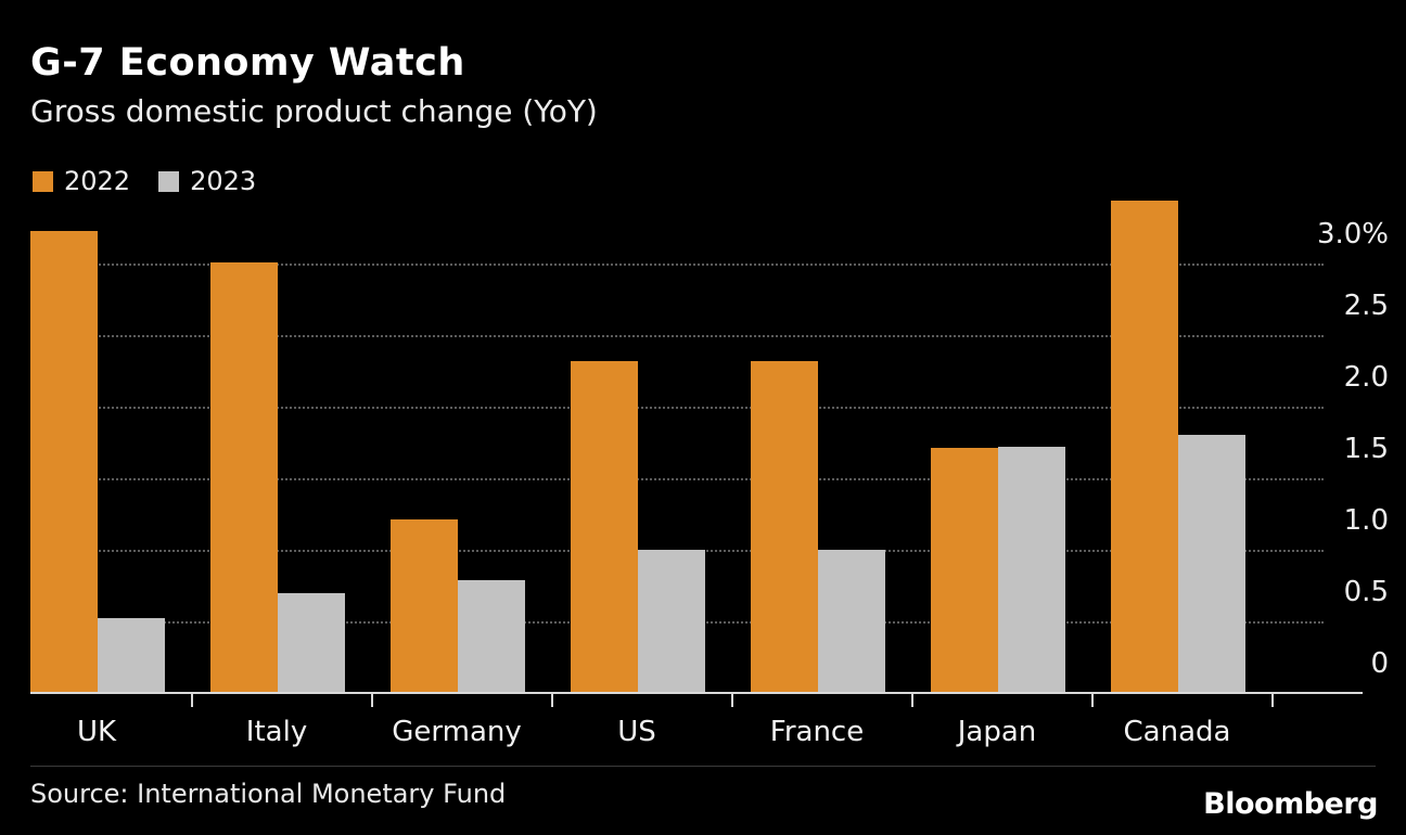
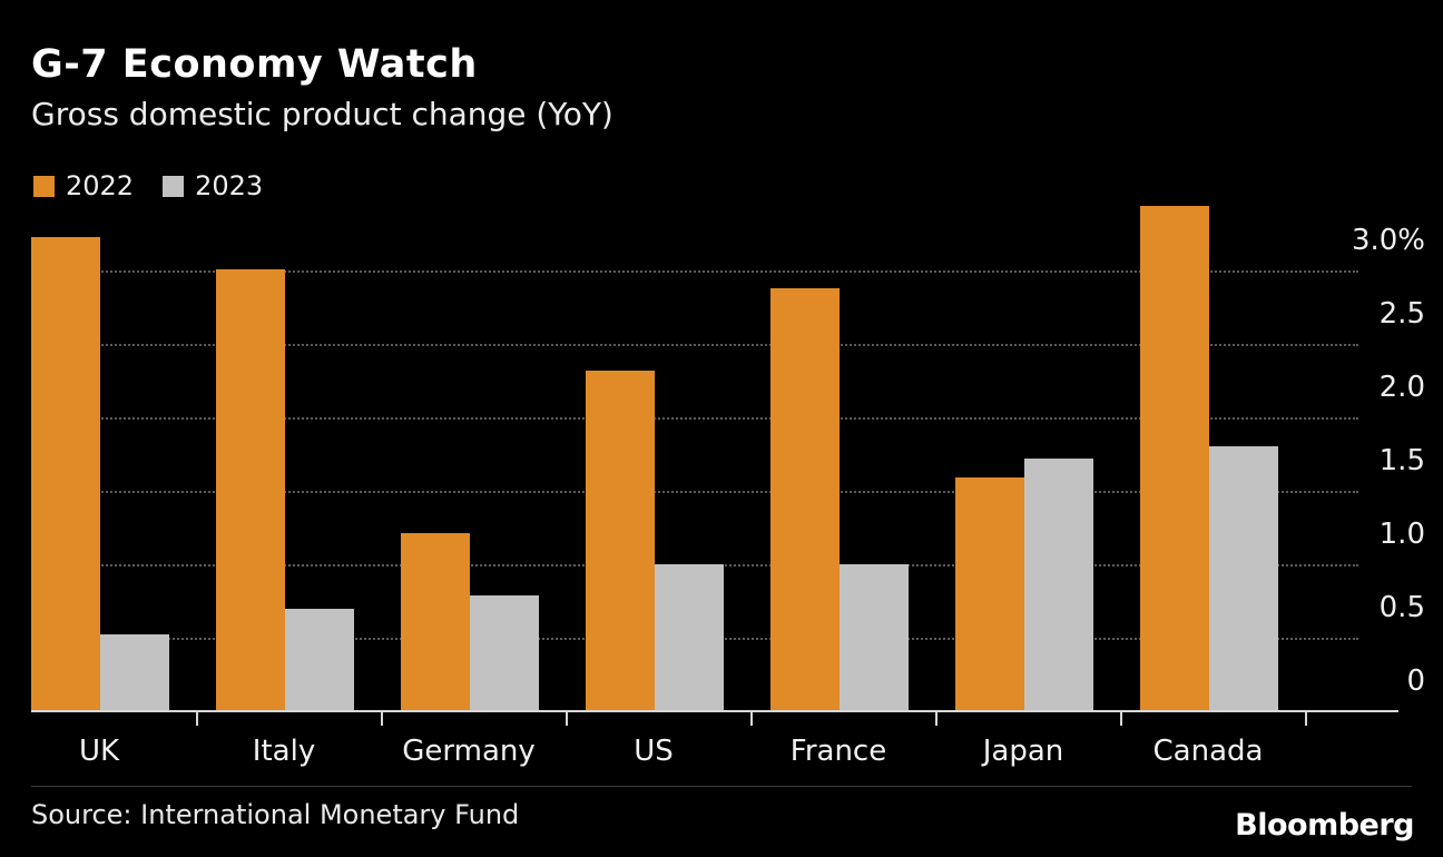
2022/France: 2.32% -> 2.88%
2022/Japan: 1.71% -> 1.59%
